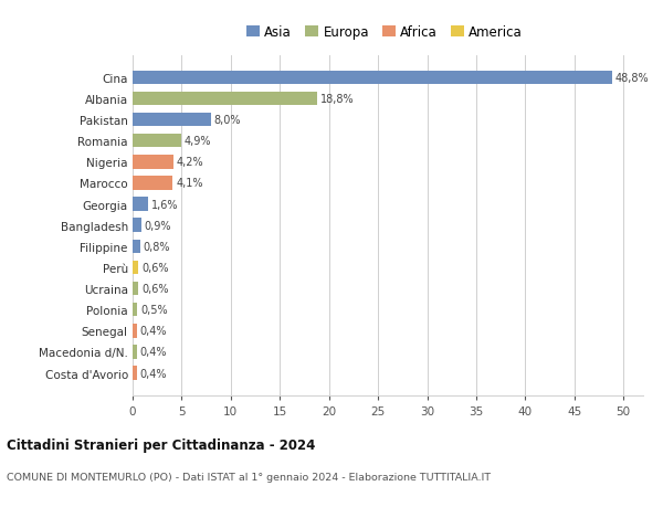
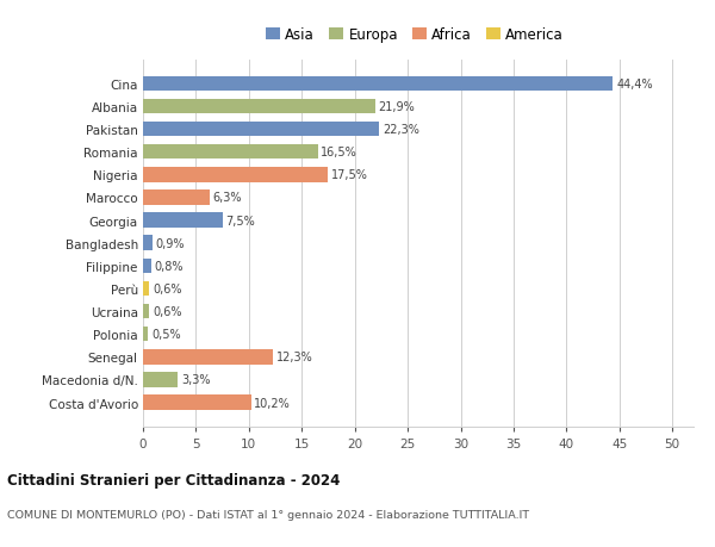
Cina: 48,8% -> 44,4%
Albania: 18,8% -> 21,9%
Pakistan: 8,0% -> 22,3%
Romania: 4,9% -> 16,5%
Nigeria: 4,2% -> 17,5%
Marocco: 4,1% -> 6,3%
Georgia: 1,6% -> 7,5%
Senegal: 0,4% -> 12,3%
Macedonia d/N.: 0,4% -> 3,3%
Costa d'Avorio: 0,4% -> 10,2%
